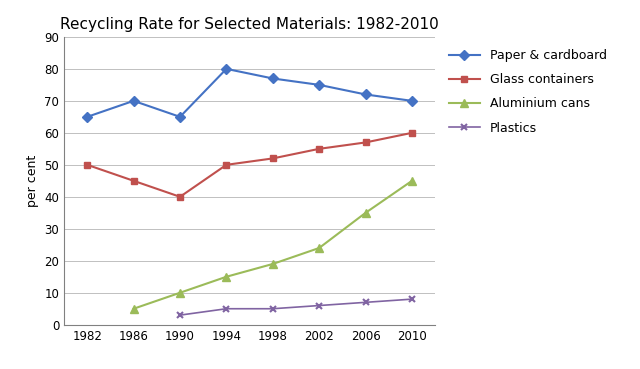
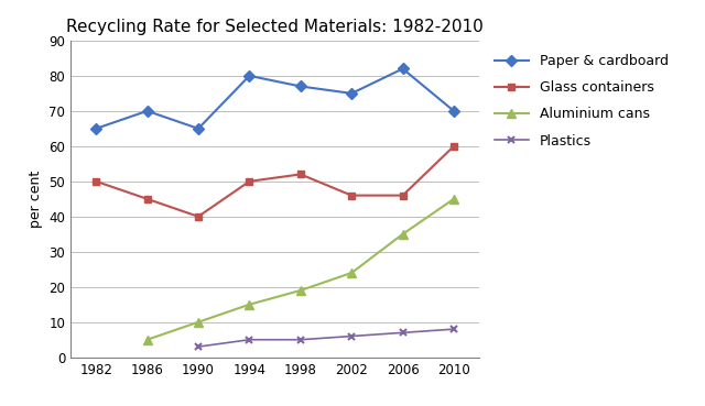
Glass containers/2002: 55 -> 46
Paper & cardboard/2006: 72 -> 82
Glass containers/2006: 57 -> 46
